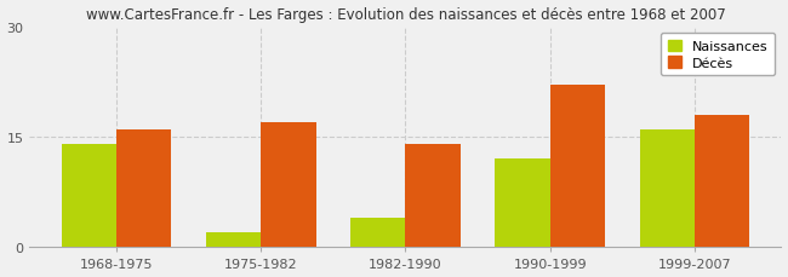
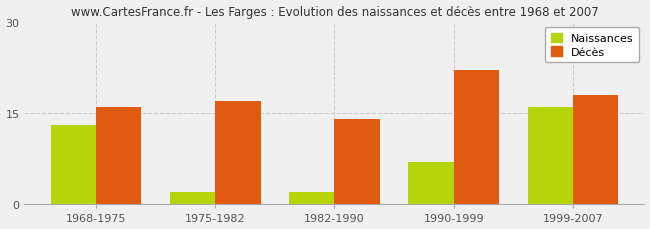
Naissances/1968-1975: 14 -> 13
Naissances/1982-1990: 4 -> 2
Naissances/1990-1999: 12 -> 7
